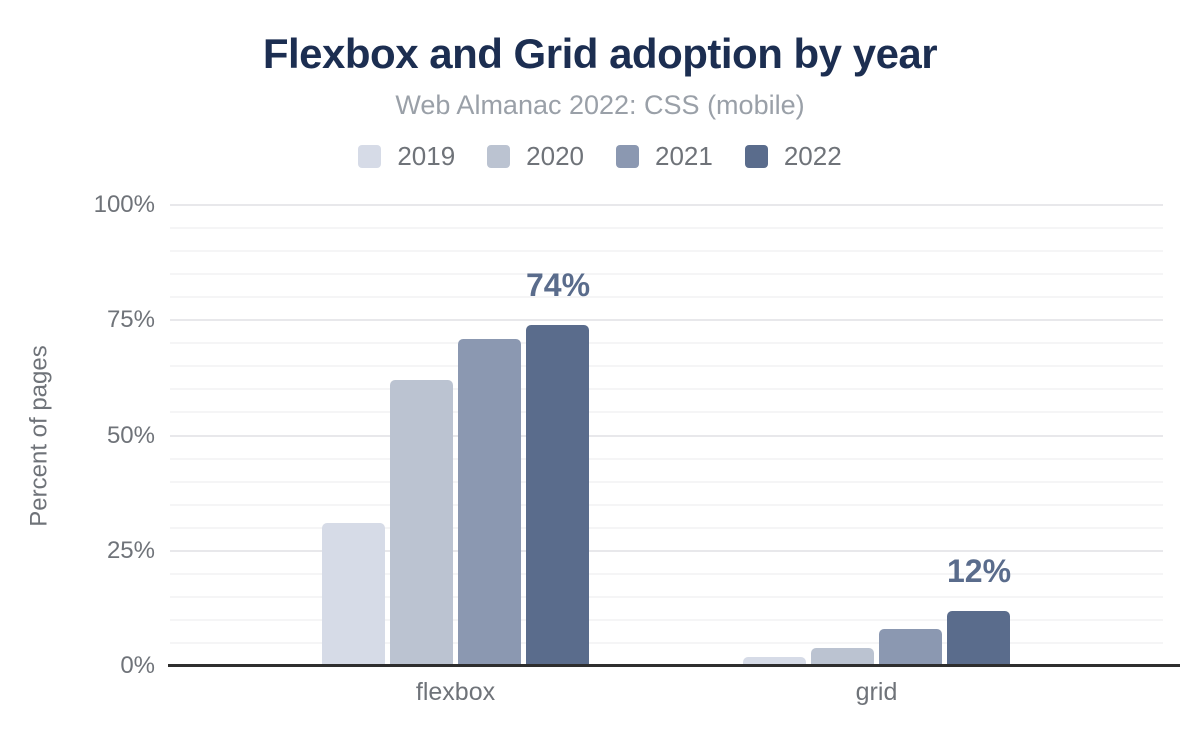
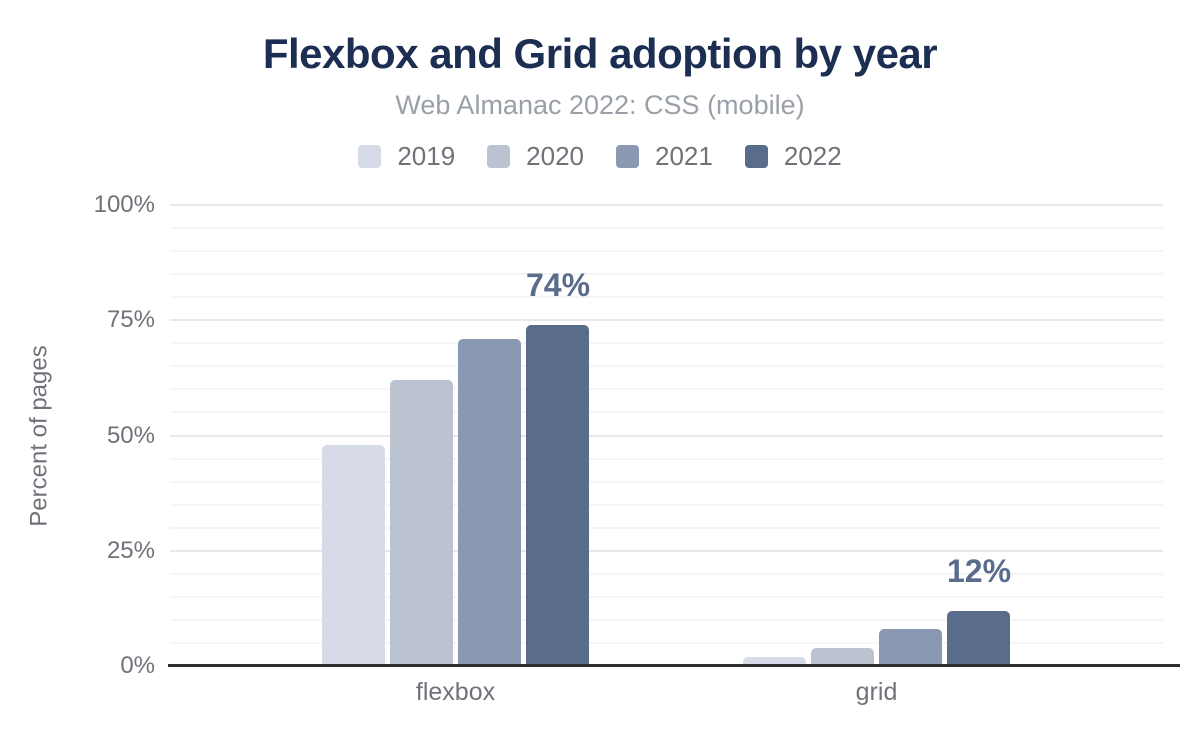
2019/flexbox: 31% -> 48%
